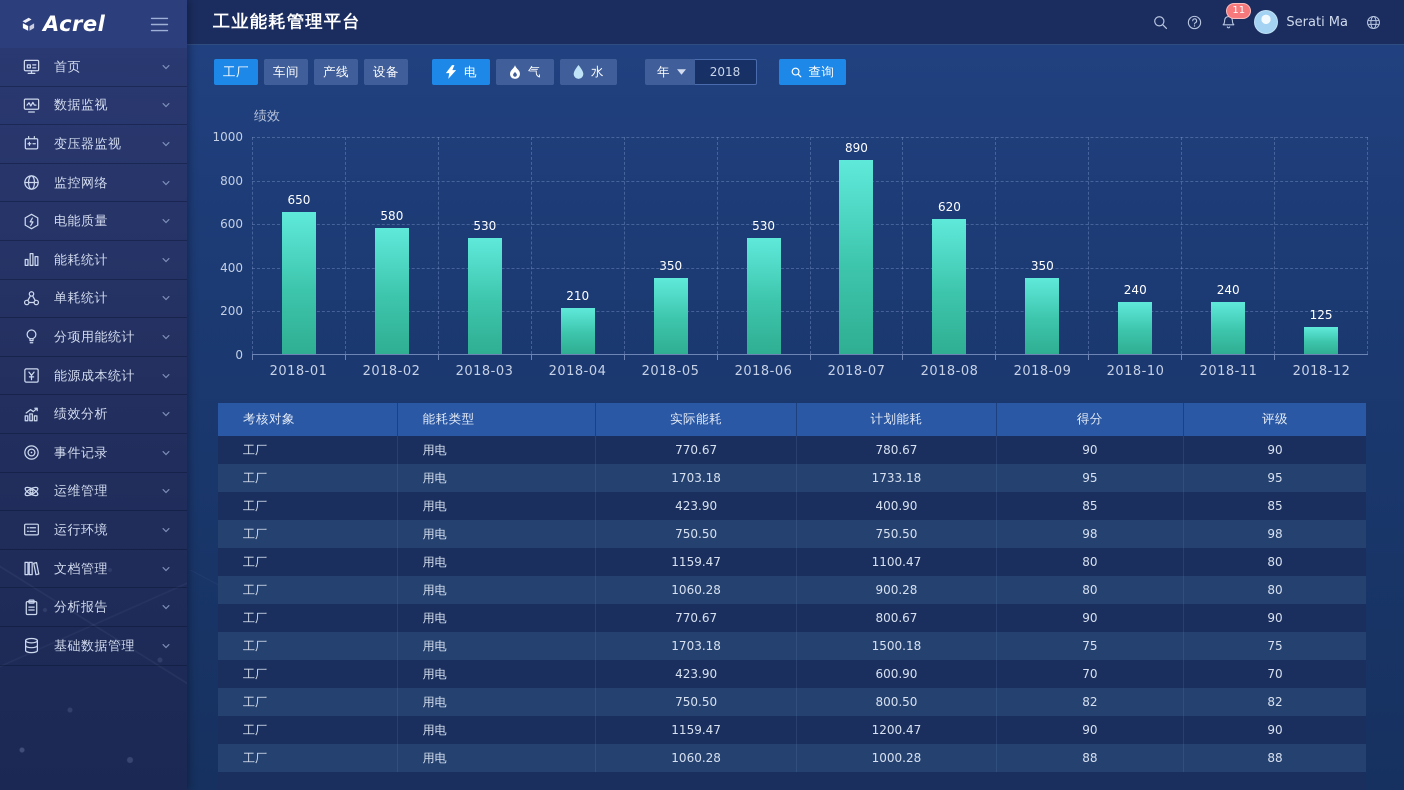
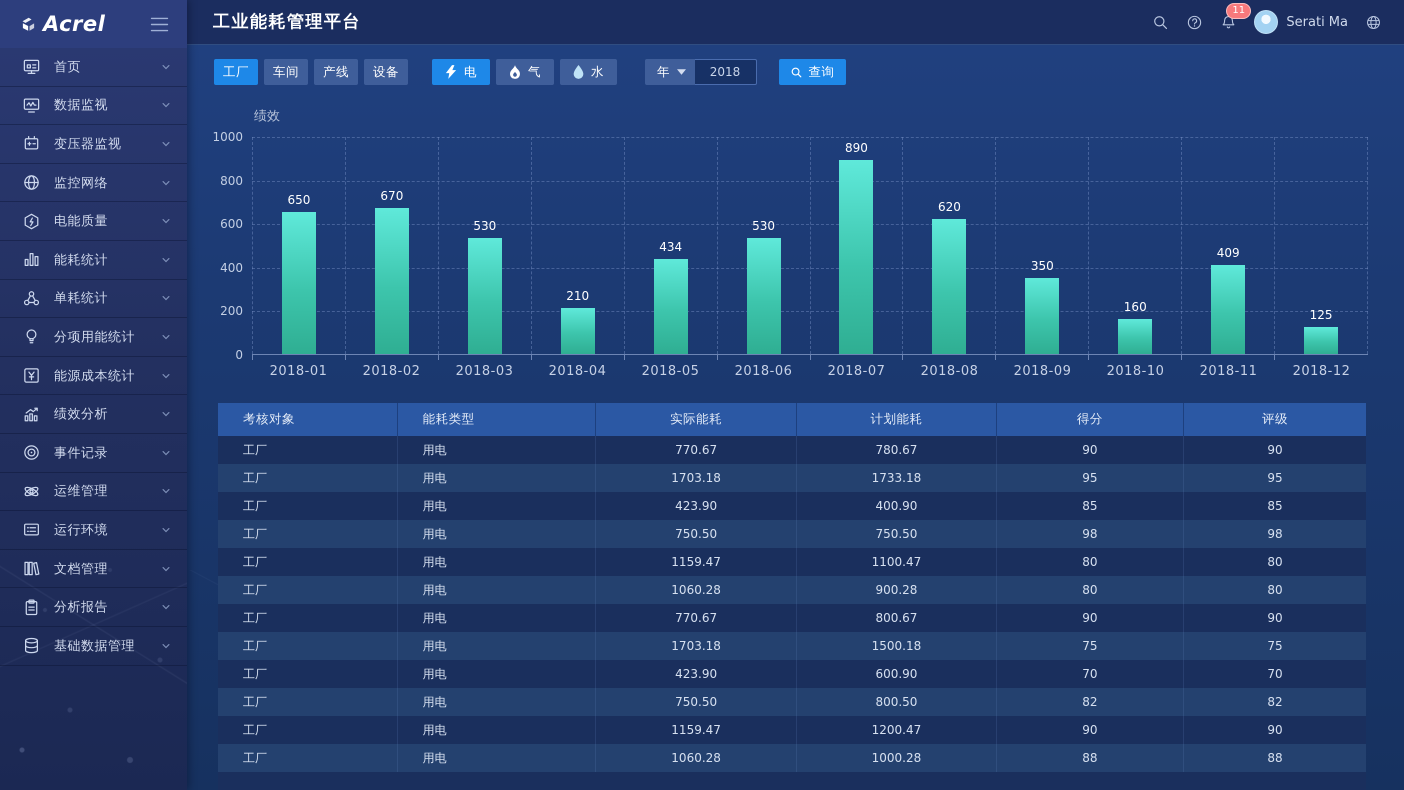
2018-02: 580 -> 670
2018-05: 350 -> 434
2018-10: 240 -> 160
2018-11: 240 -> 409
